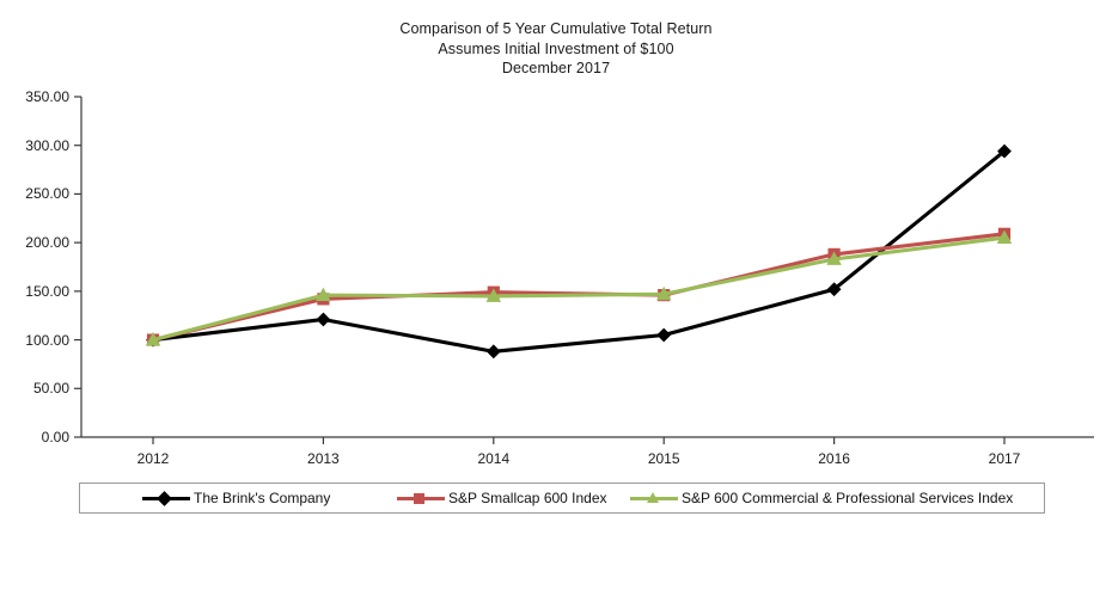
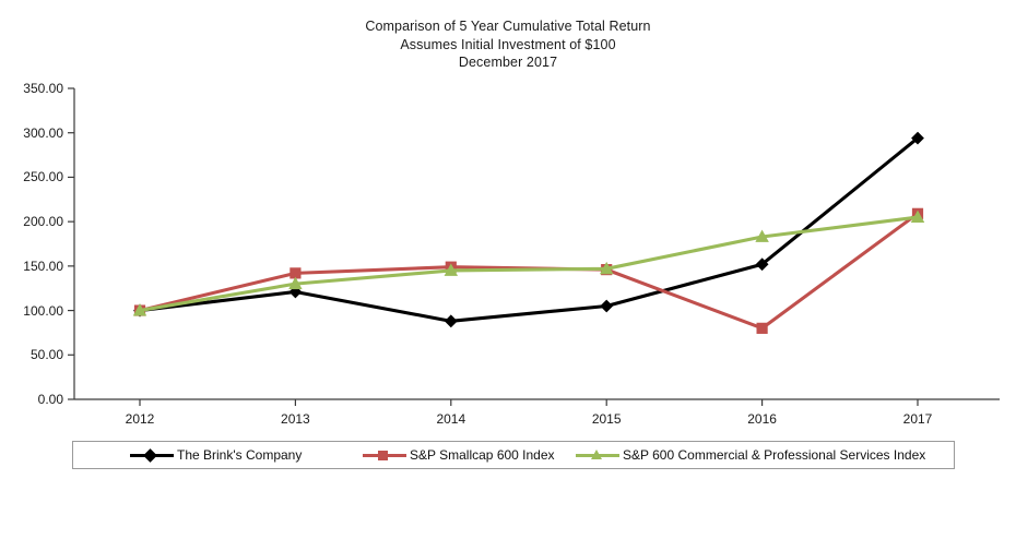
S&P 600 Commercial & Professional Services Index/2013: 150 -> 130
S&P Smallcap 600 Index/2016: 190 -> 80
